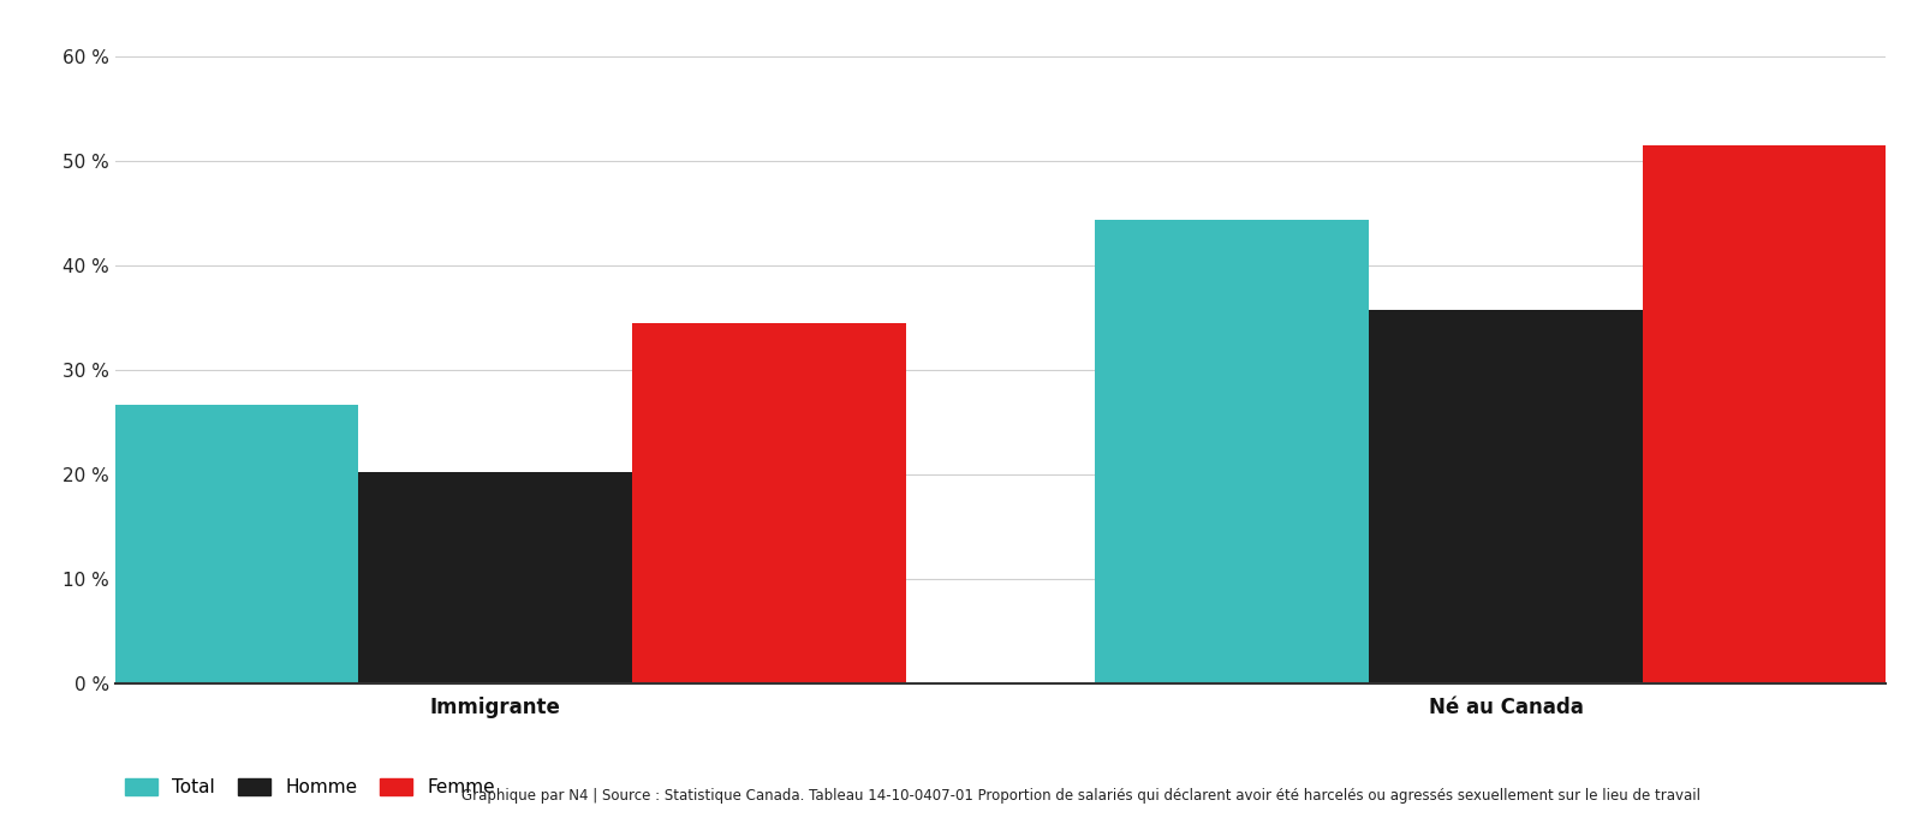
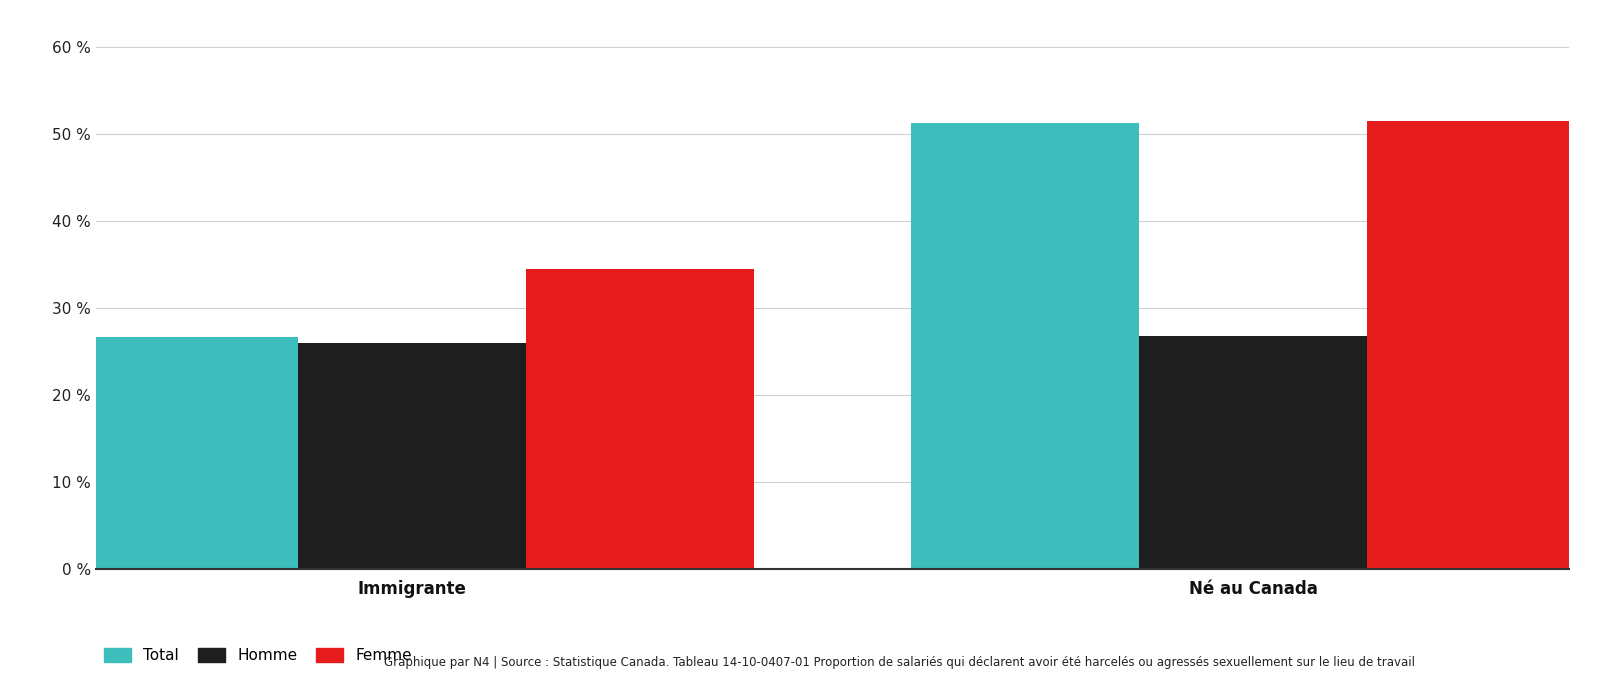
Homme/Immigrante: 20.2 % -> 26.0 %
Total/Né au Canada: 44.3 % -> 51.2 %
Homme/Né au Canada: 35.7 % -> 26.8 %
